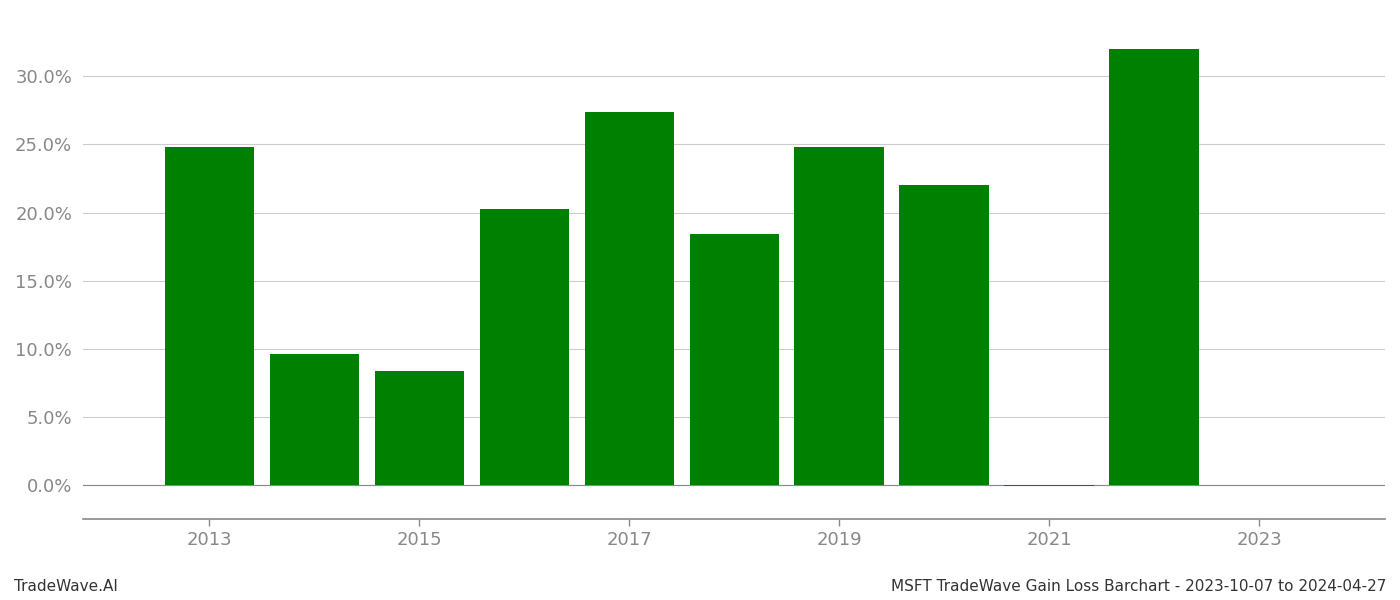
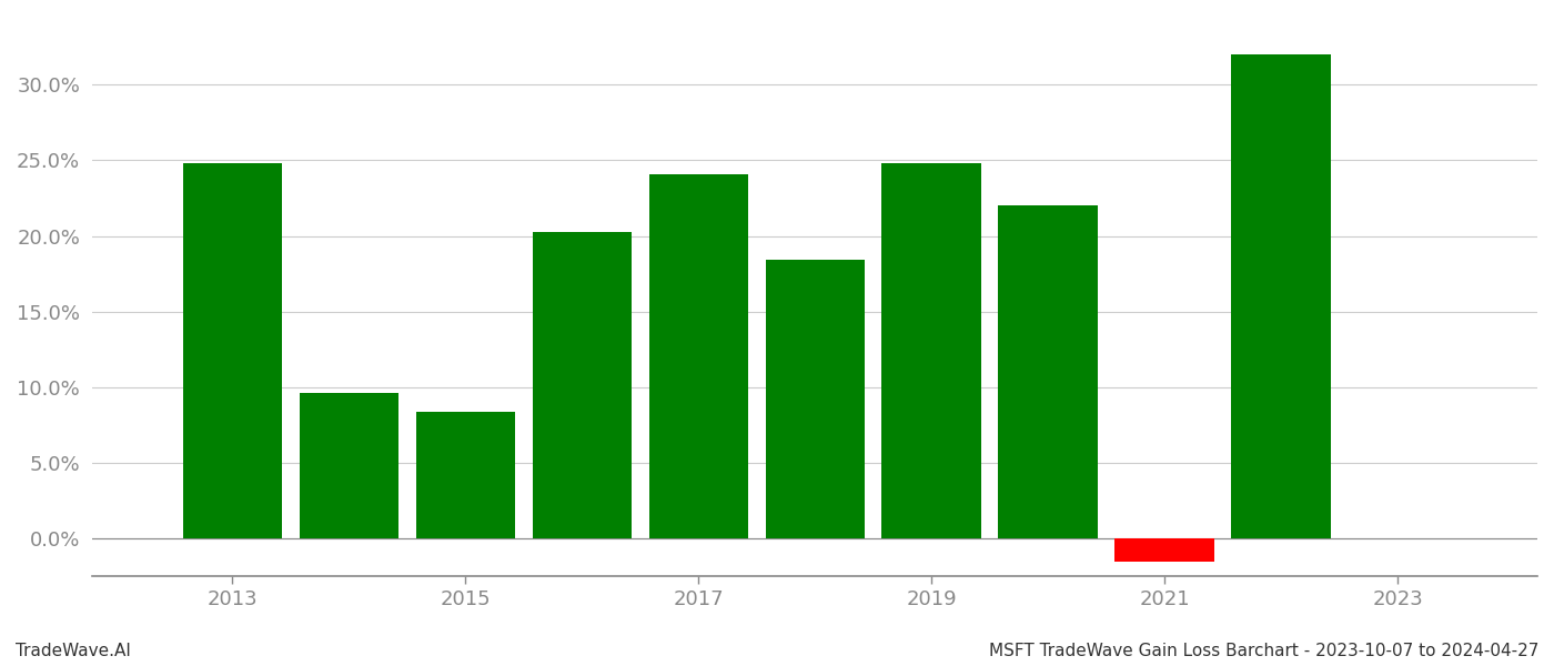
2017: 27.4% -> 24.1%
2021: -0.1% -> -1.5%
